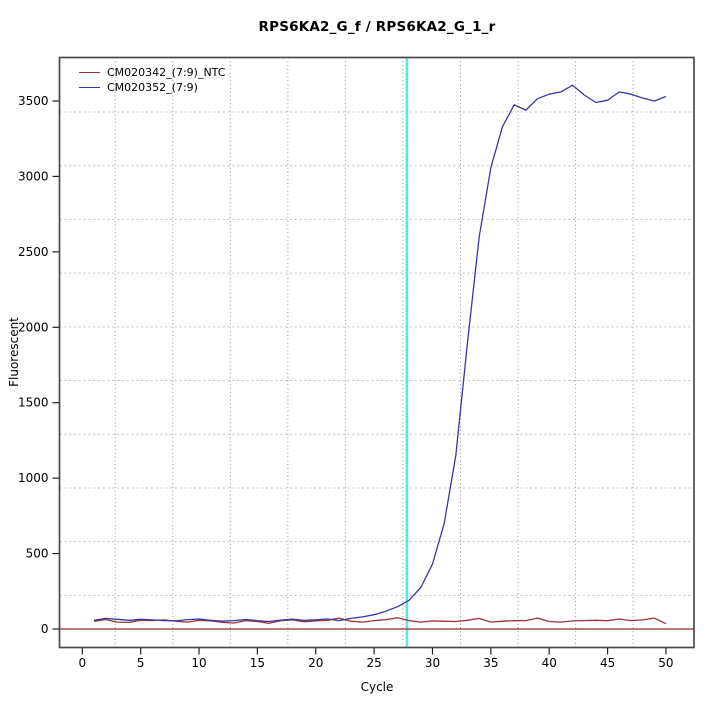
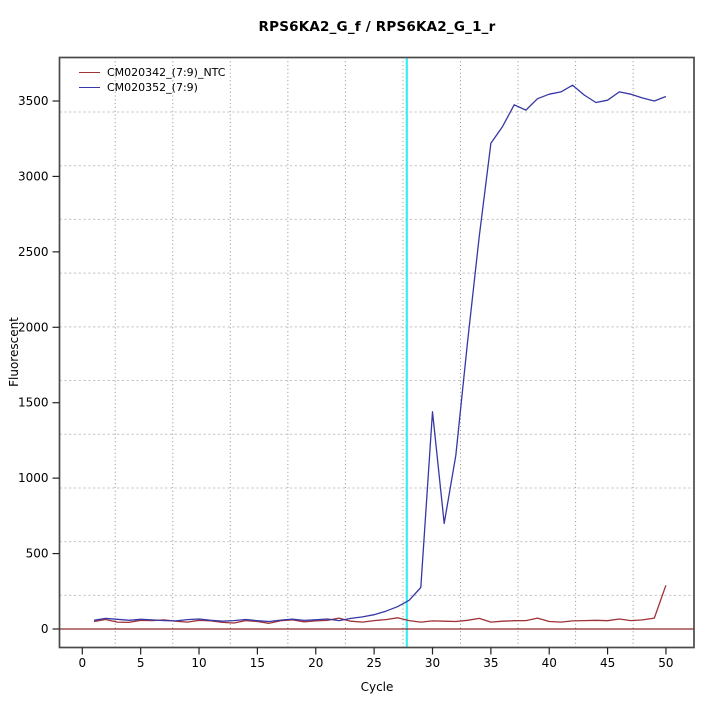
CM020352_(7:9)/30: 430 -> 1440
CM020352_(7:9)/35: 3060 -> 3220
CM020342_(7:9)_NTC/50: 40 -> 290
